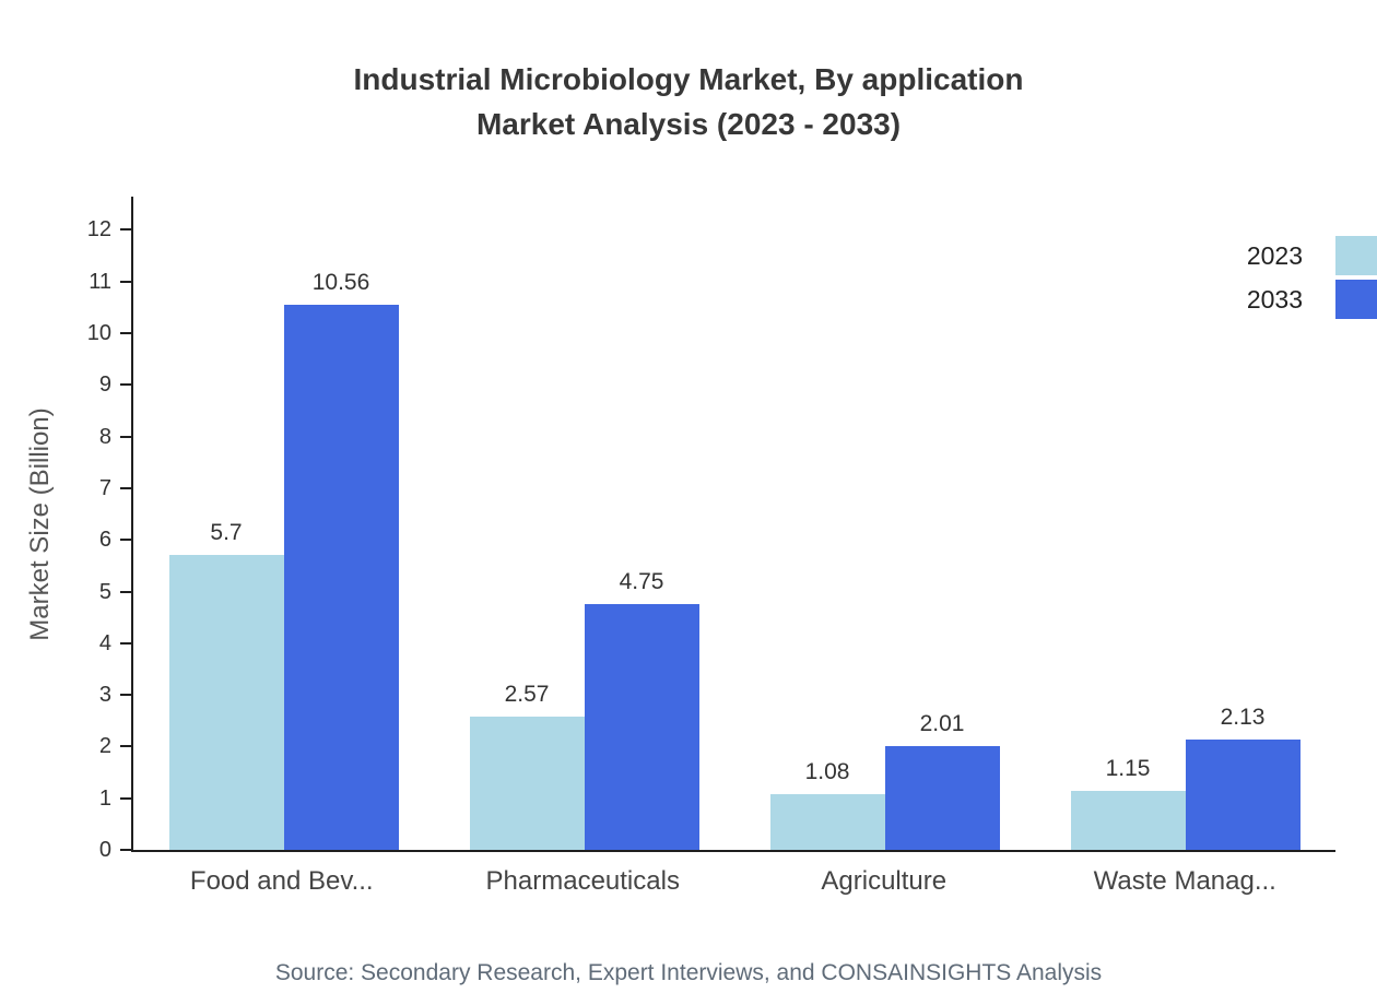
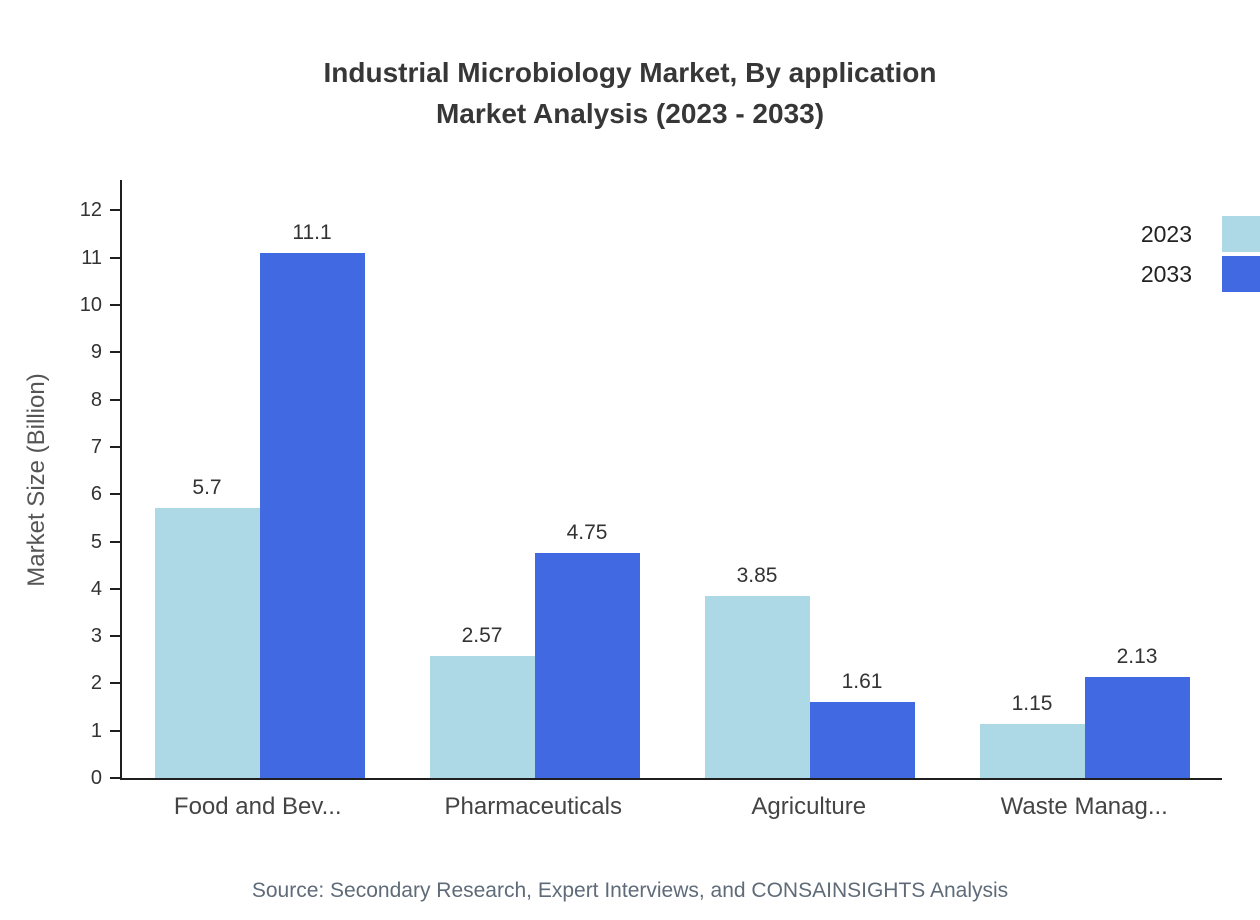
2033/Food and Bev...: 10.56 -> 11.1
2023/Agriculture: 1.08 -> 3.85
2033/Agriculture: 2.01 -> 1.61
